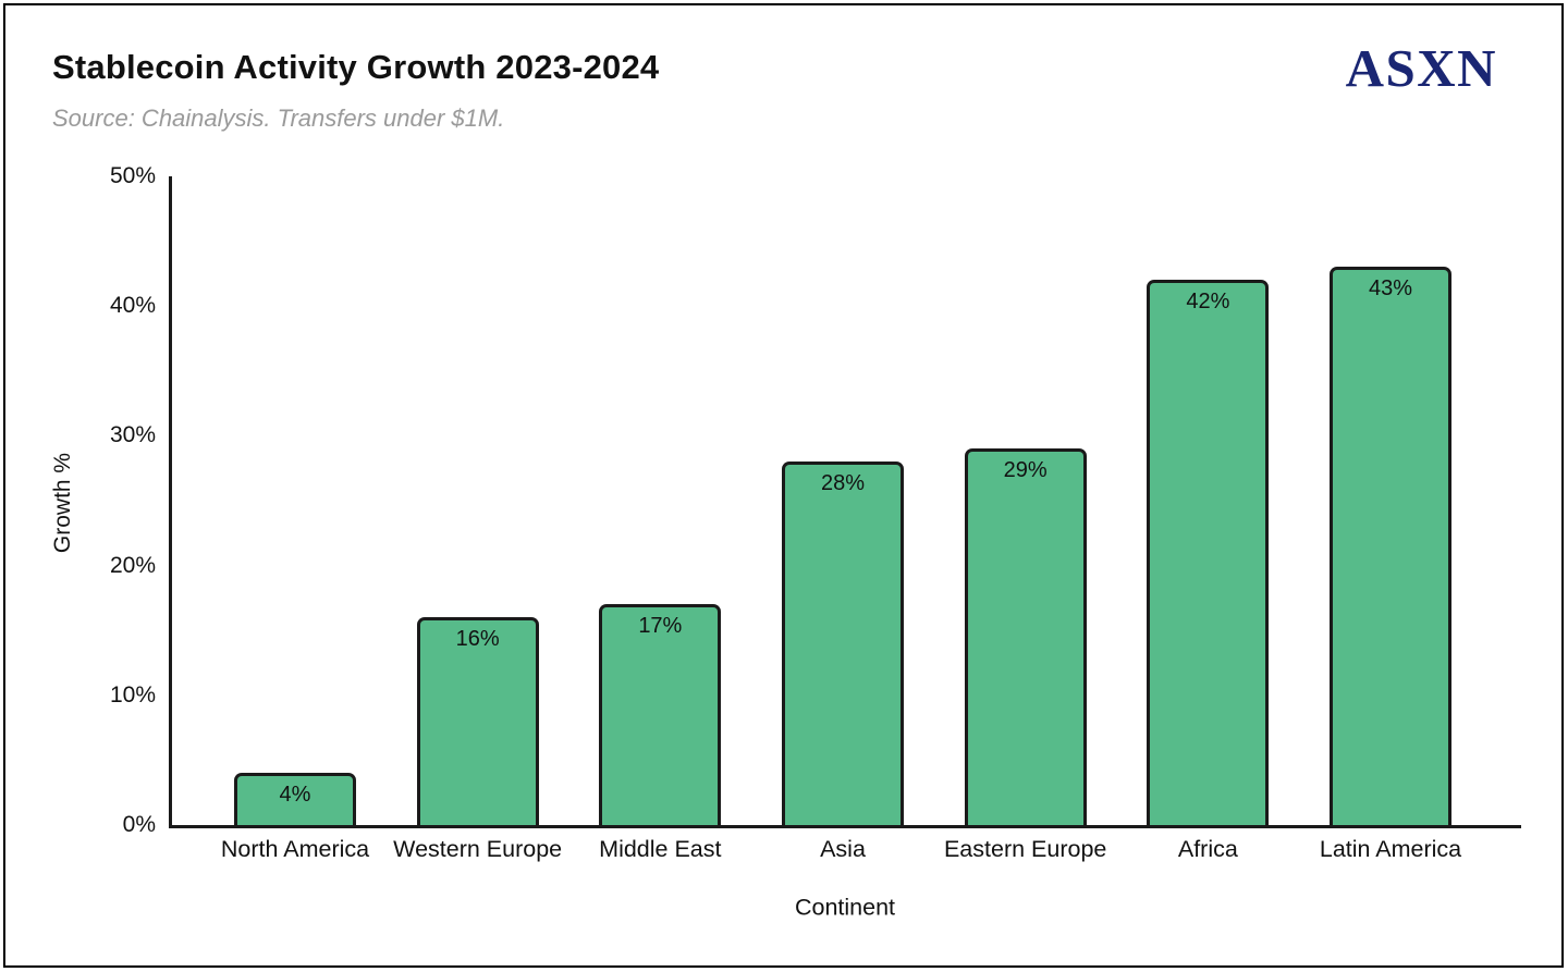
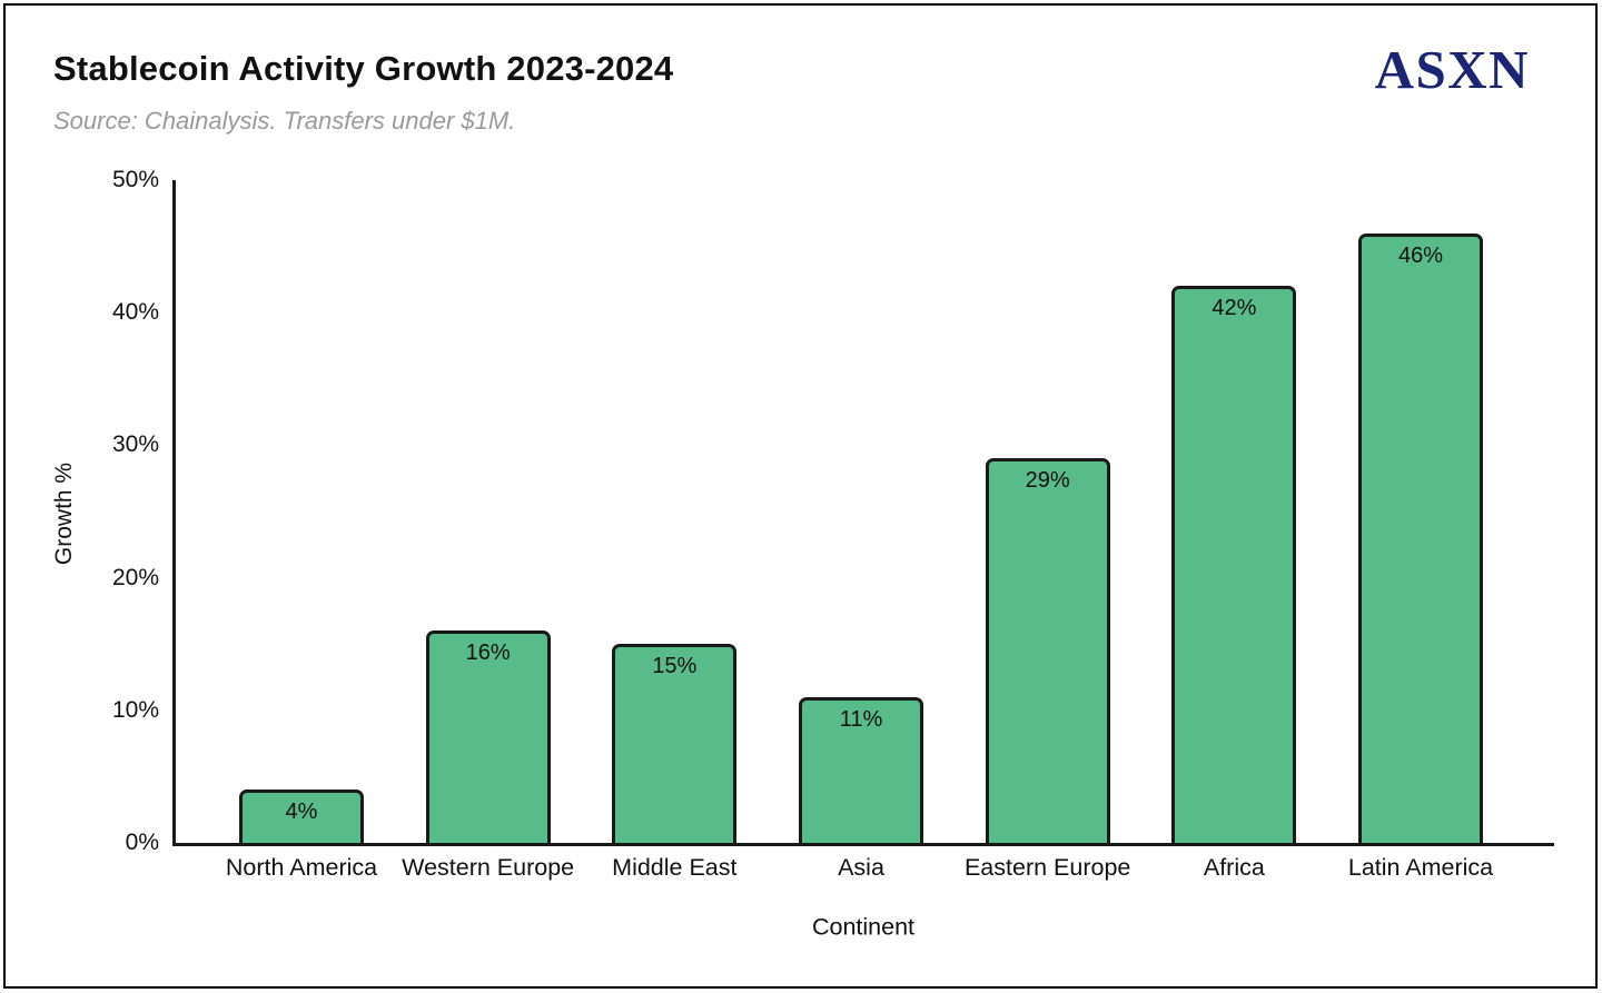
Middle East: 17% -> 15%
Asia: 28% -> 11%
Latin America: 43% -> 46%
